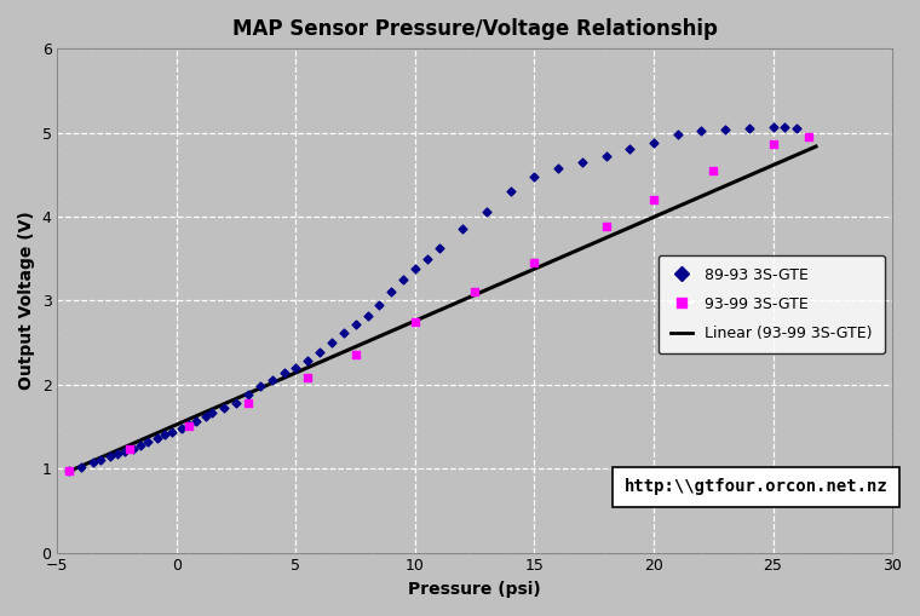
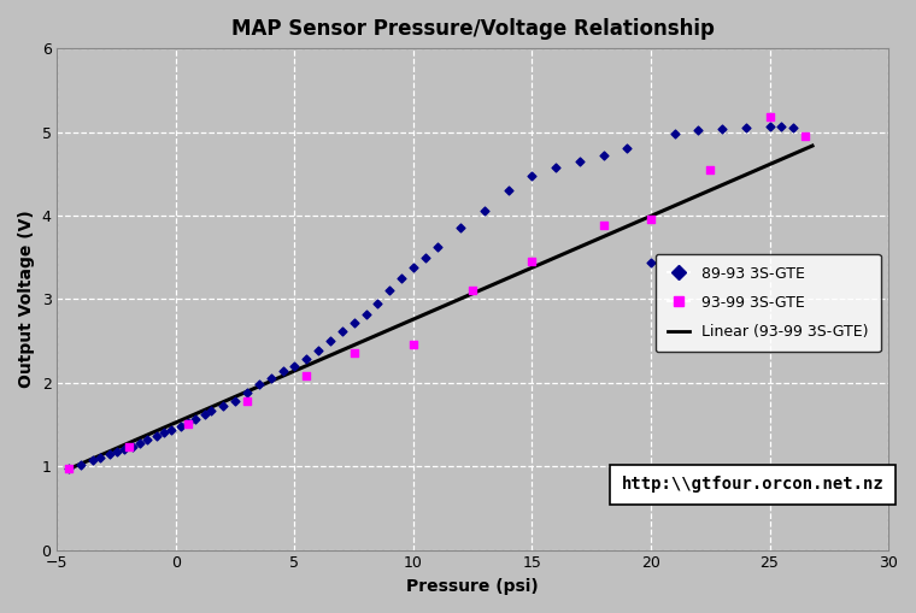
93-99 3S-GTE/10: 2.74 -> 2.46
89-93 3S-GTE/20: 4.88 -> 3.44
93-99 3S-GTE/20: 4.20 -> 3.96
93-99 3S-GTE/25: 4.86 -> 5.18
